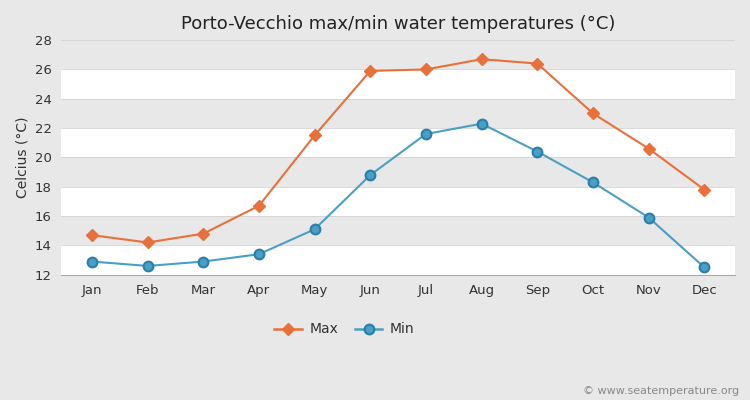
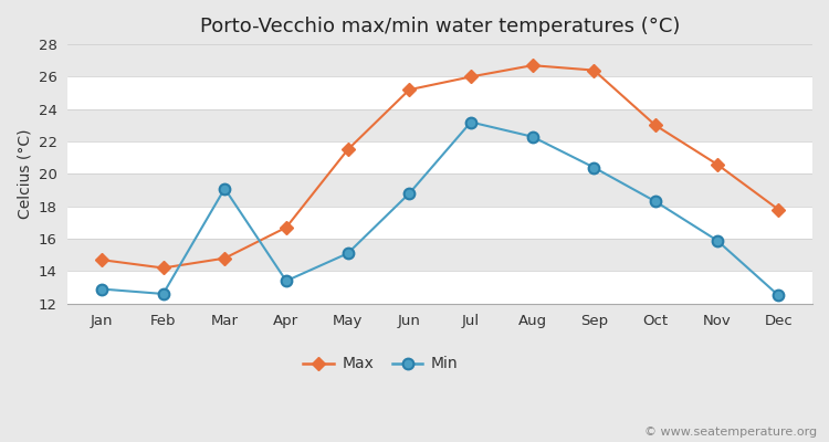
Min/Mar: 12.9 -> 19.1
Max/Jun: 25.9 -> 25.2
Min/Jul: 21.6 -> 23.2
